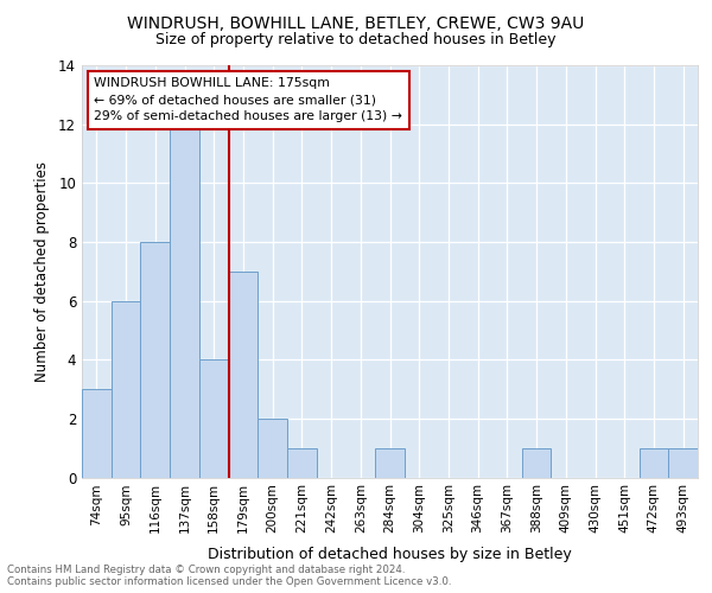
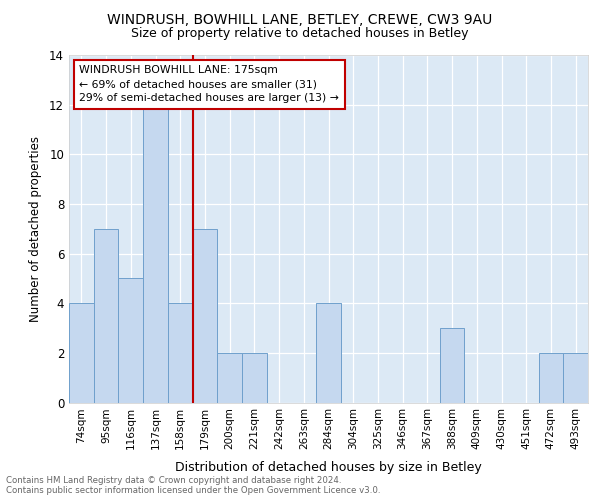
74sqm: 3 -> 4
95sqm: 6 -> 7
116sqm: 8 -> 5
221sqm: 1 -> 2
284sqm: 1 -> 4
388sqm: 1 -> 3
472sqm: 1 -> 2
493sqm: 1 -> 2
